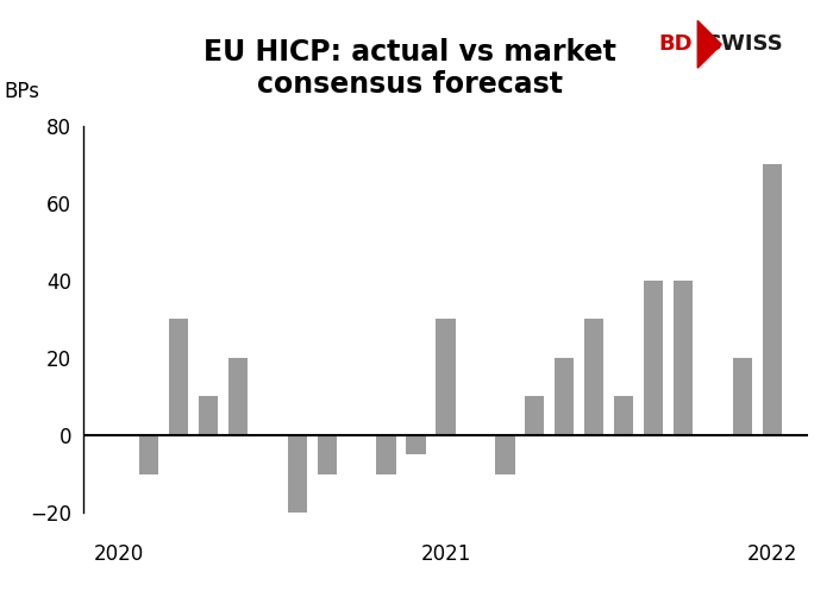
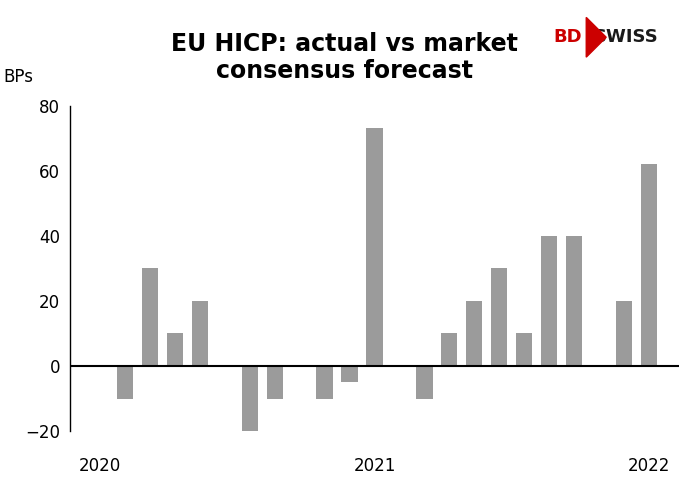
2021: 30 -> 73
2022: 70 -> 62
